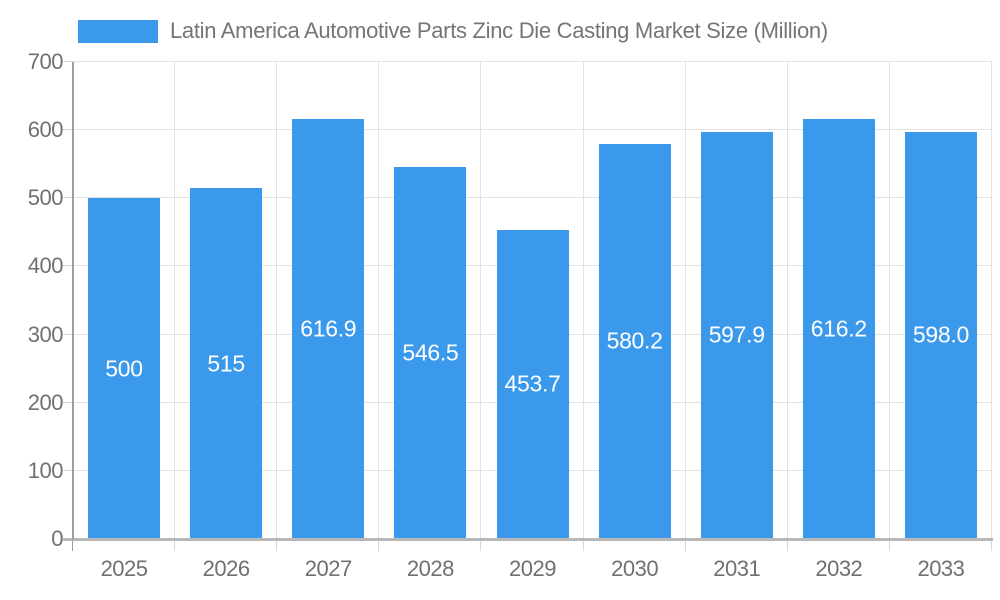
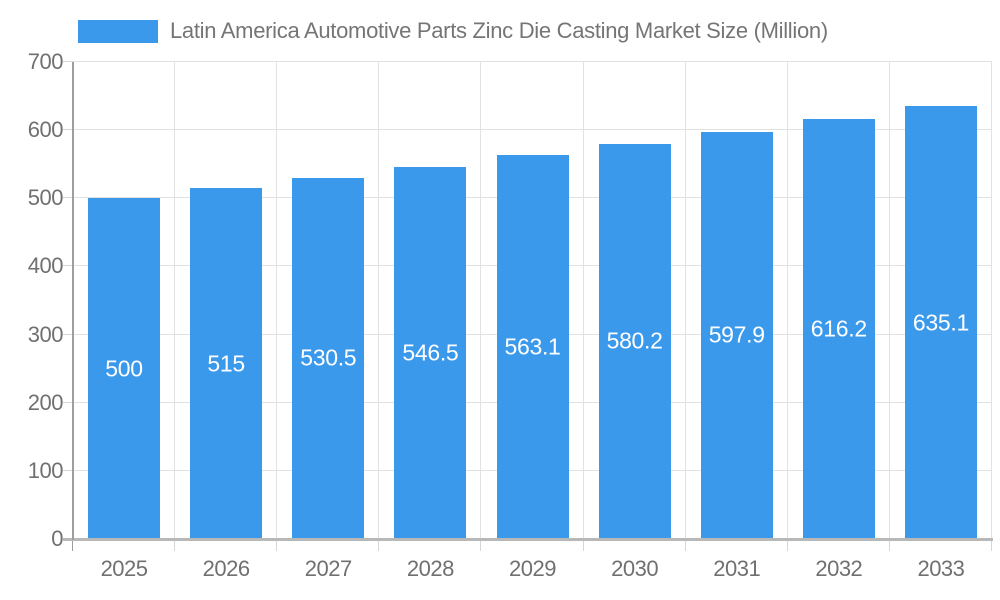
2027: 616.9 -> 530.5
2029: 453.7 -> 563.1
2033: 598.0 -> 635.1
